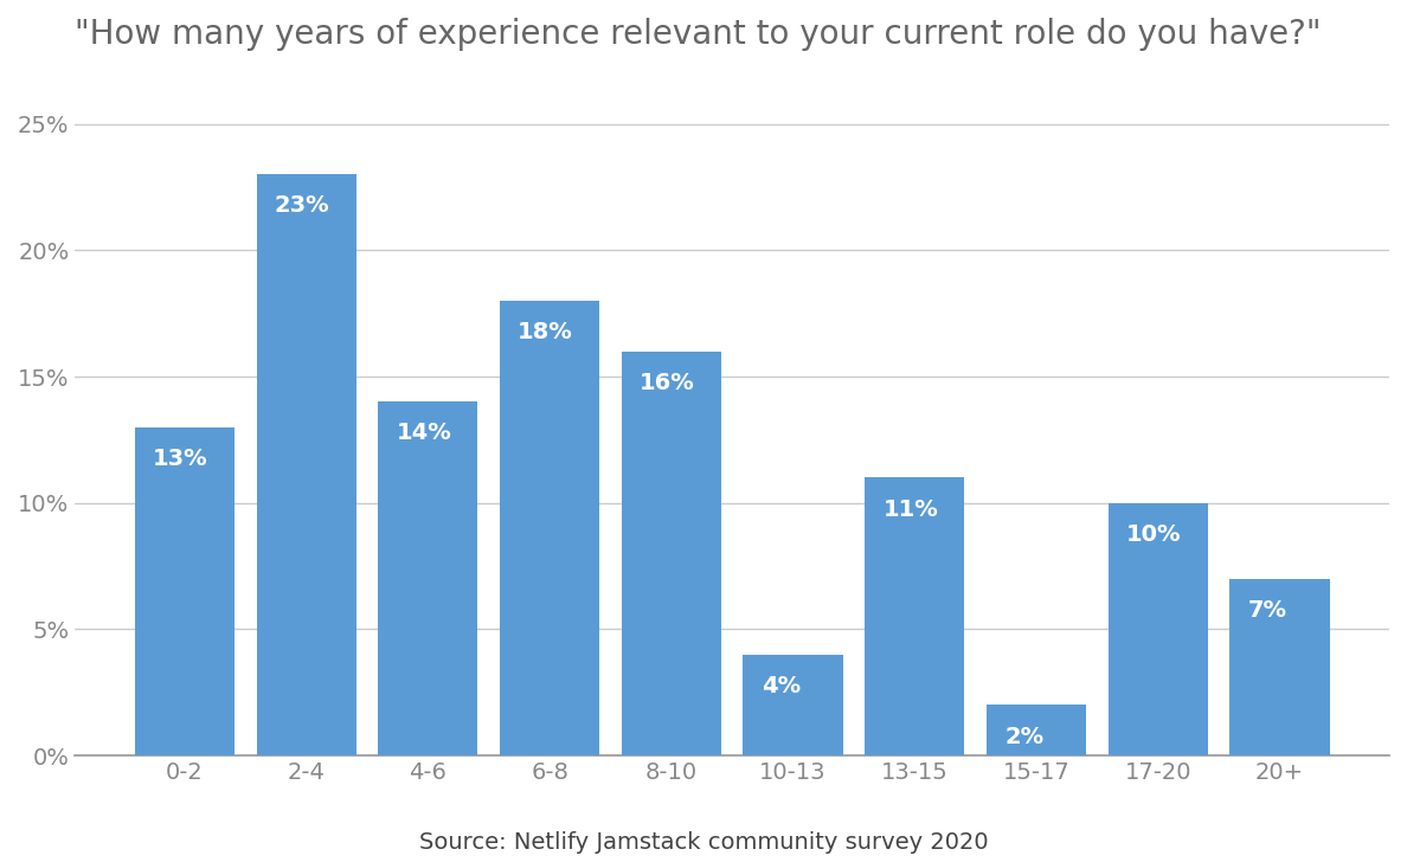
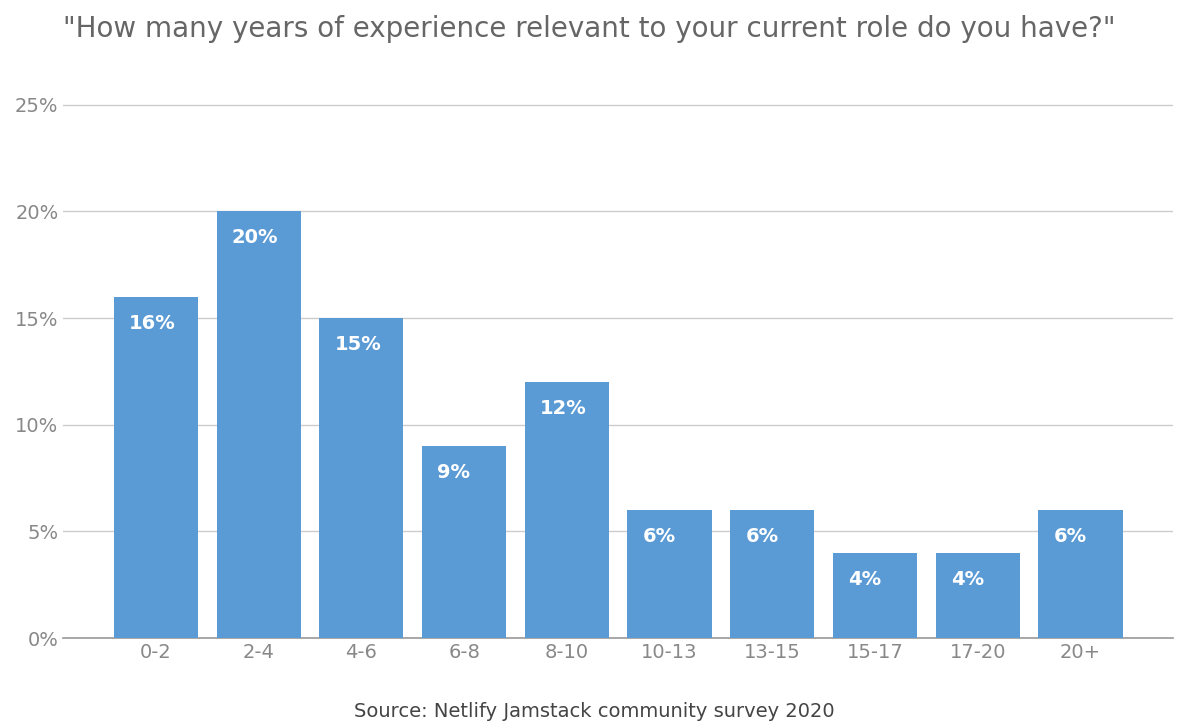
0-2: 13% -> 16%
2-4: 23% -> 20%
4-6: 14% -> 15%
6-8: 18% -> 9%
8-10: 16% -> 12%
10-13: 4% -> 6%
13-15: 11% -> 6%
15-17: 2% -> 4%
17-20: 10% -> 4%
20+: 7% -> 6%
